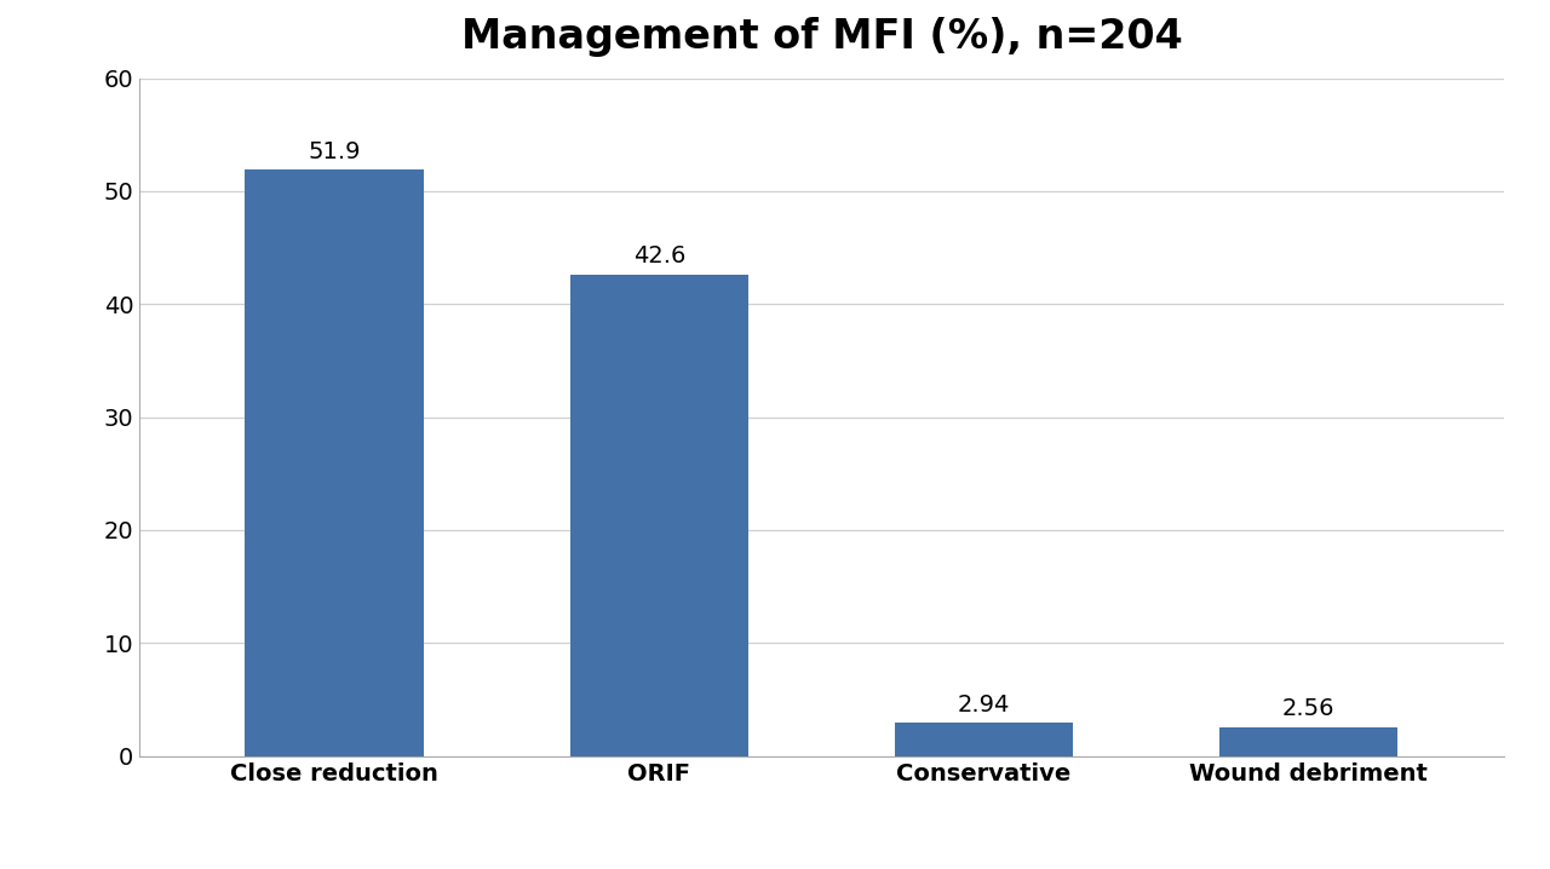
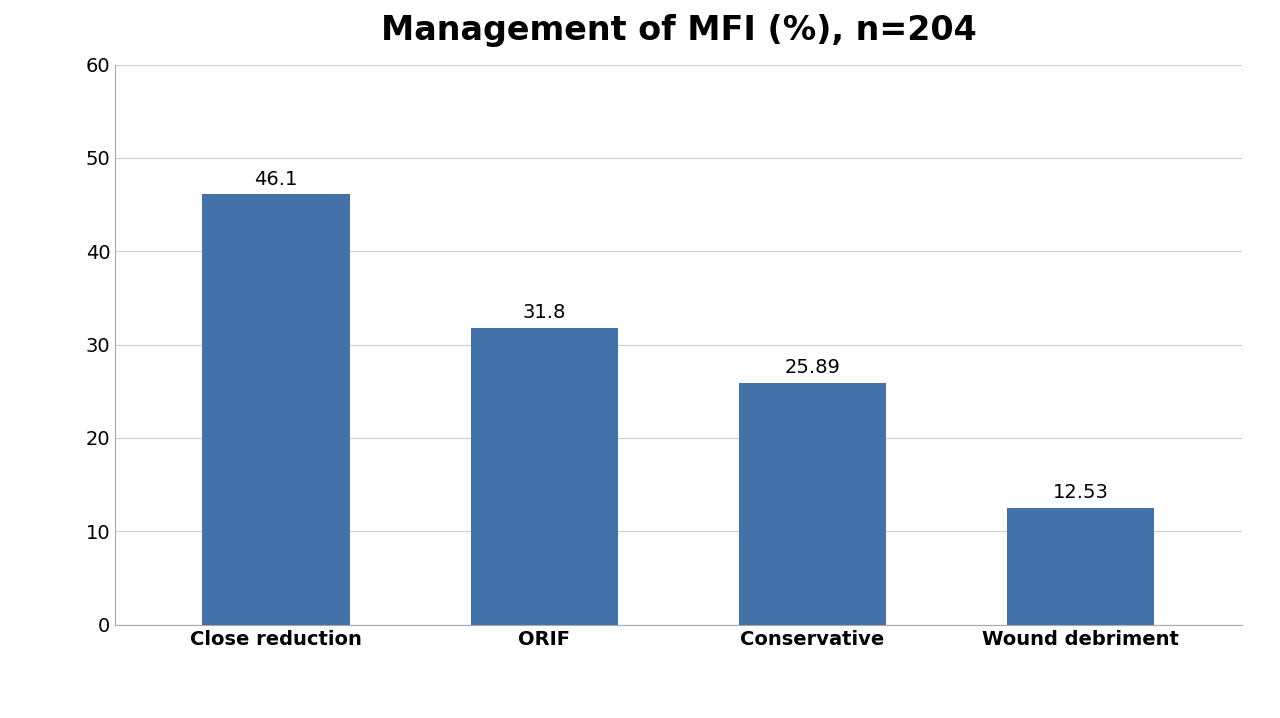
Close reduction: 51.9 -> 46.1
ORIF: 42.6 -> 31.8
Conservative: 2.94 -> 25.89
Wound debriment: 2.56 -> 12.53
